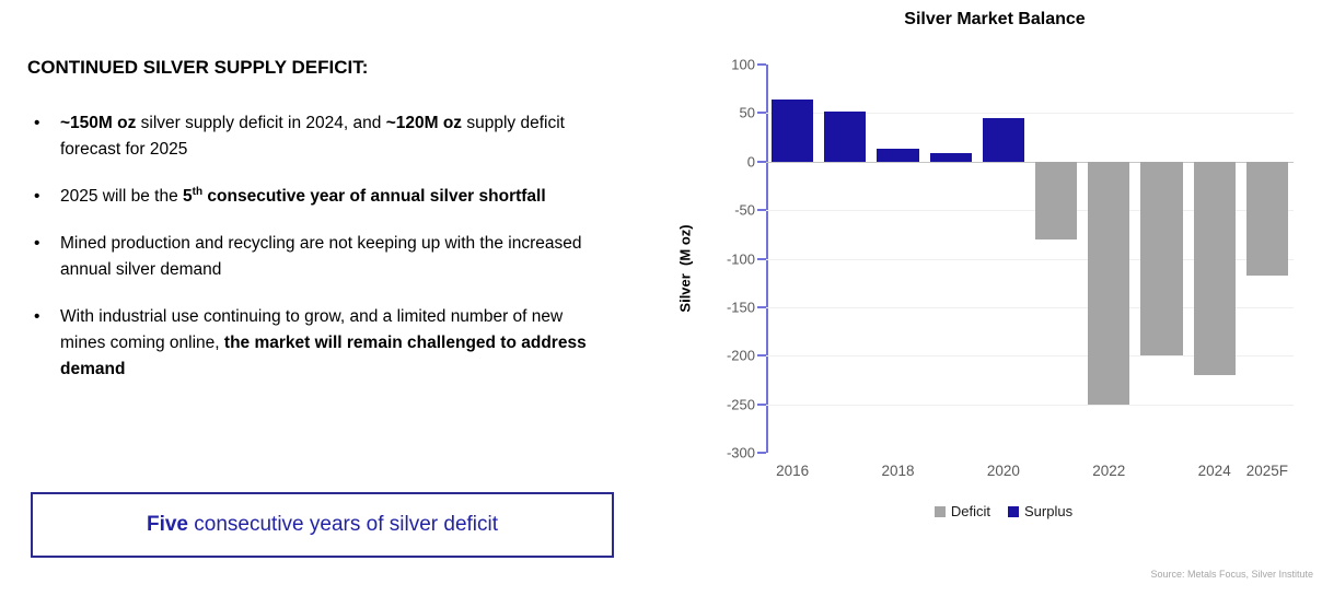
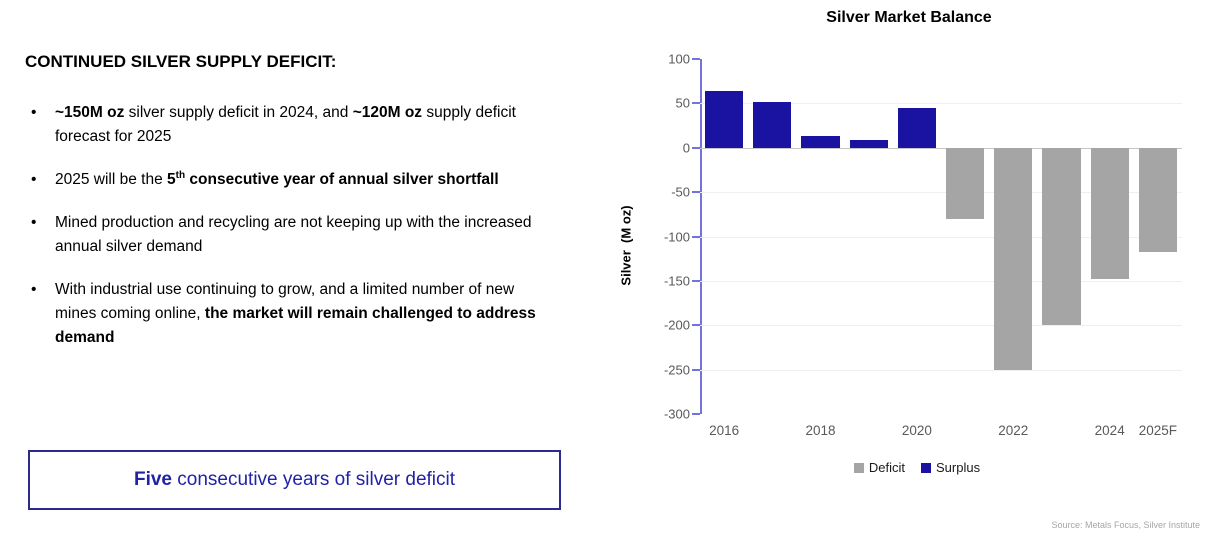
2024: -220 -> -150
